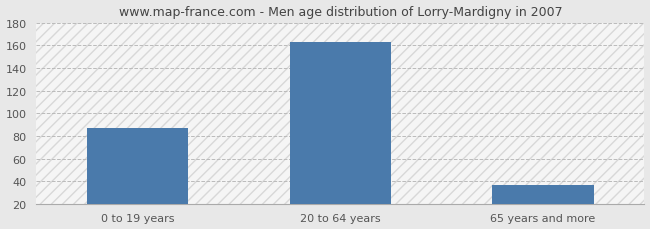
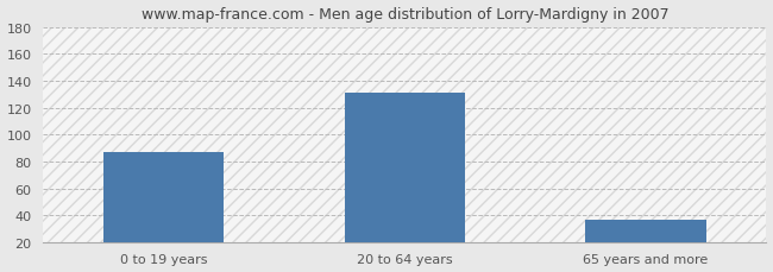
20 to 64 years: 163 -> 131
